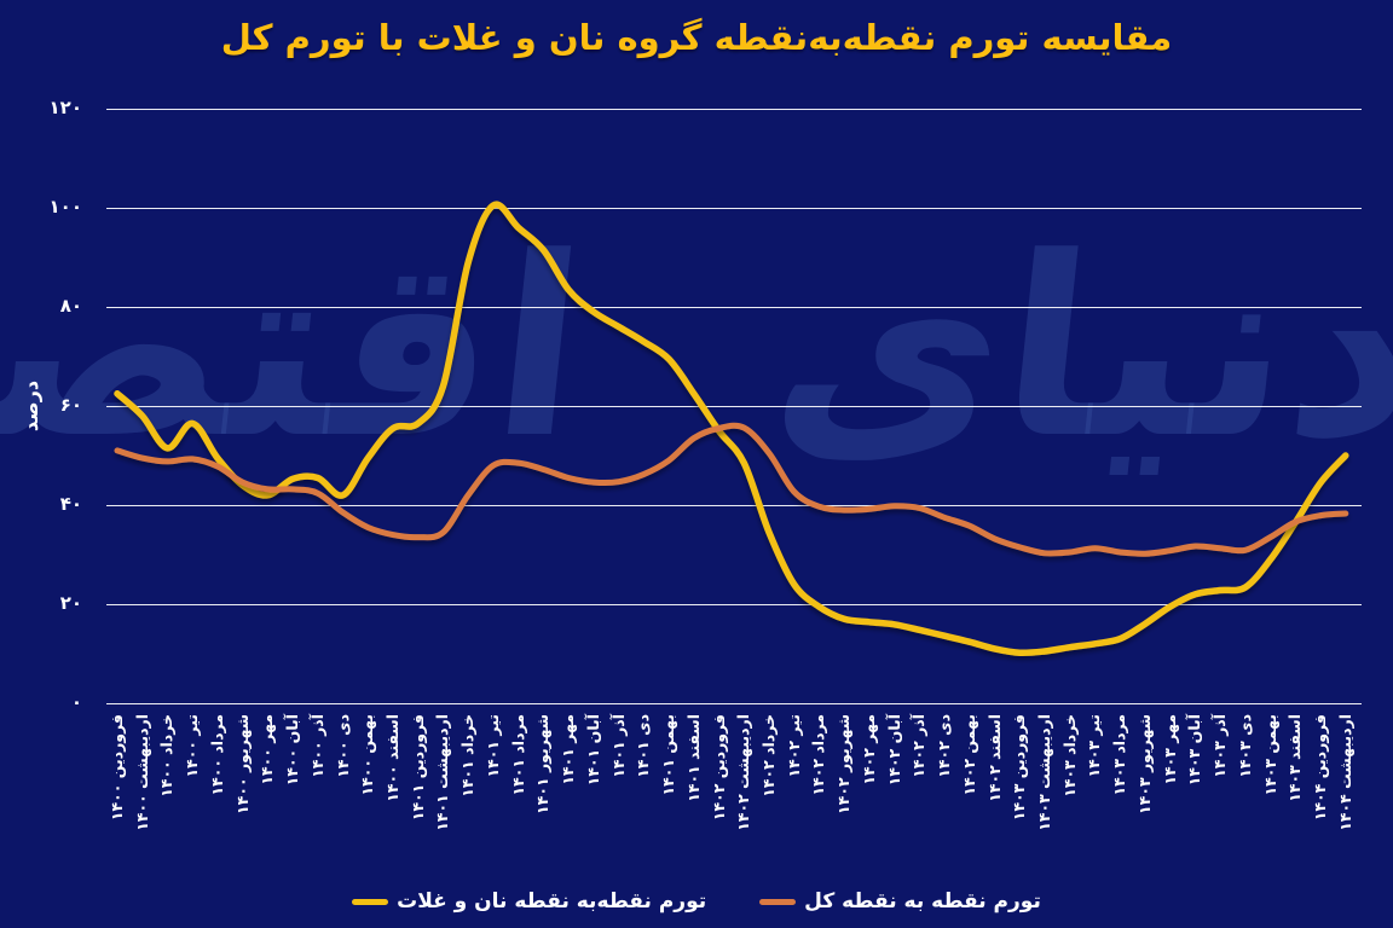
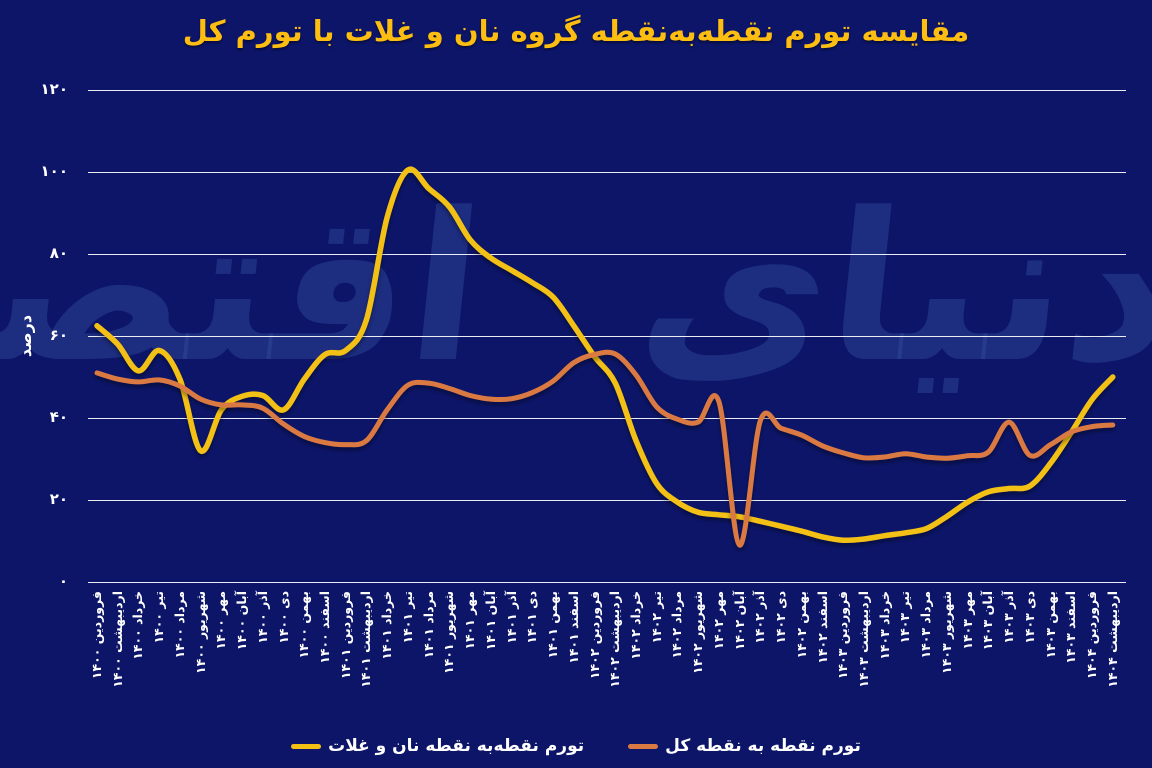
تورم نقطه‌به نقطه نان و غلات/شهریور ۱۴۰۰: 44 -> 32
تورم نقطه به نقطه کل/مهر ۱۴۰۲: 39 -> 44
تورم نقطه به نقطه کل/آبان ۱۴۰۲: 40 -> 9
تورم نقطه به نقطه کل/آذر ۱۴۰۳: 31 -> 39
